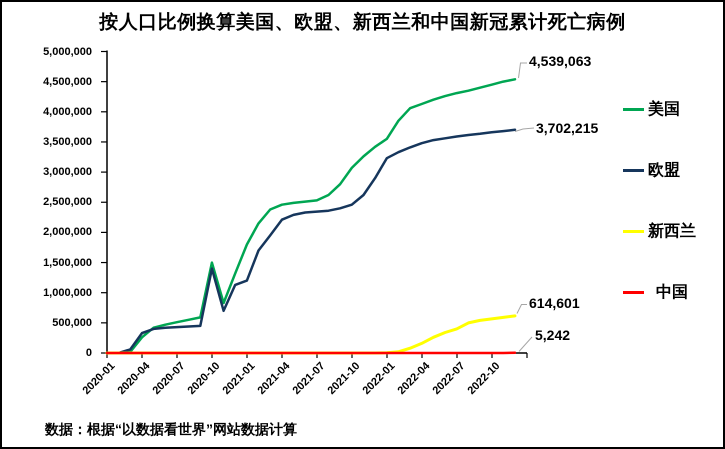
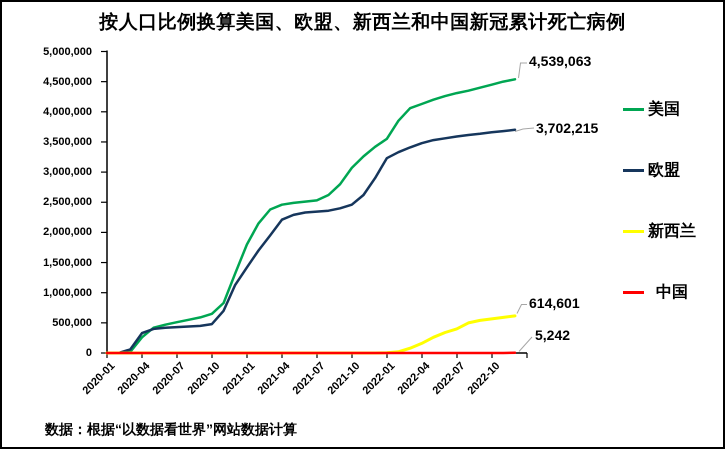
美国/2020-10: 1500000 -> 600000
欧盟/2020-10: 1400000 -> 500000
欧盟/2021-01: 1200000 -> 1400000
